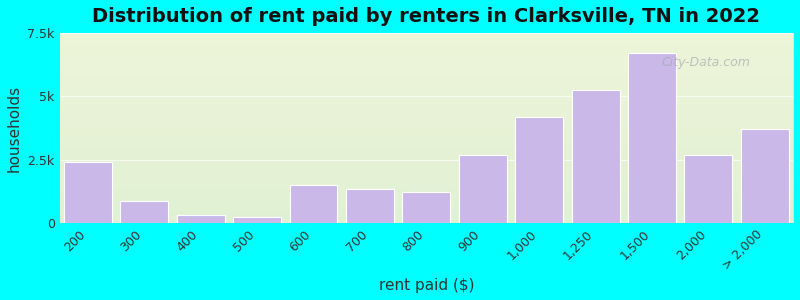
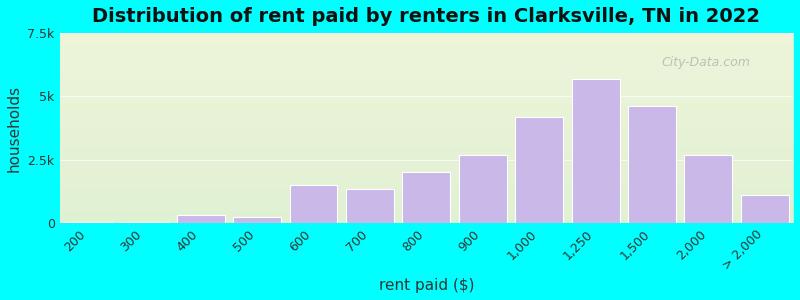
200: 2.40k -> 0.03k
300: 0.85k -> 0.05k
800: 1.20k -> 2.00k
1,250: 5.25k -> 5.70k
1,500: 6.70k -> 4.60k
> 2,000: 3.70k -> 1.10k
